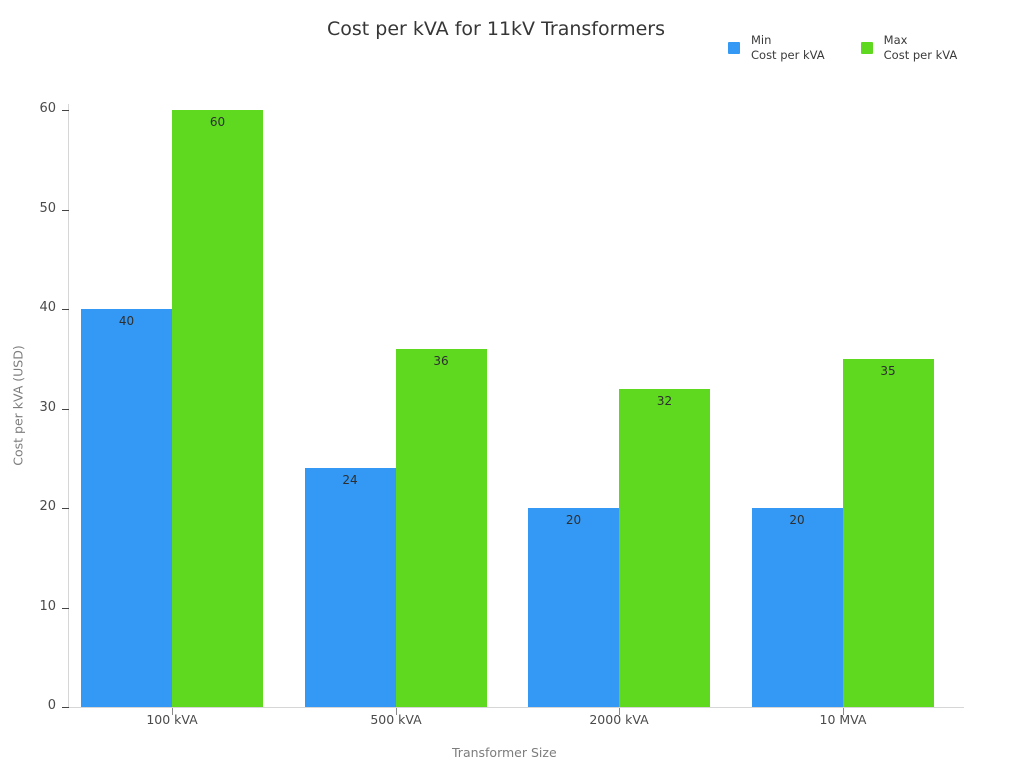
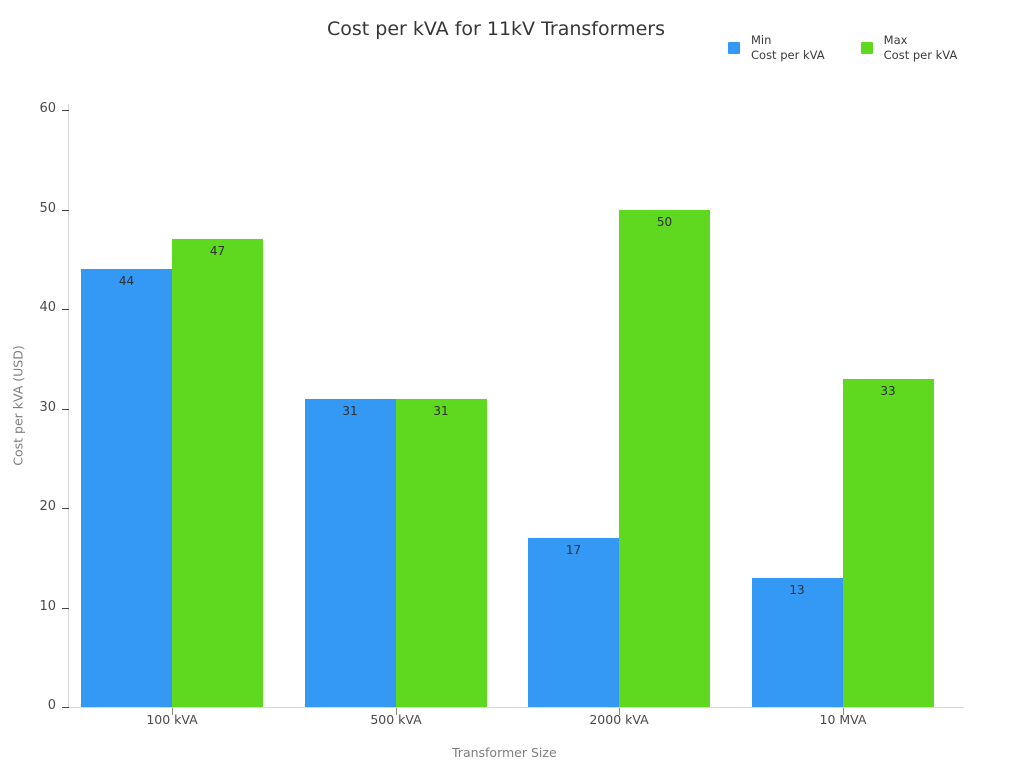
Min/100 kVA: 40 -> 44
Max/100 kVA: 60 -> 47
Min/500 kVA: 24 -> 31
Max/500 kVA: 36 -> 31
Min/2000 kVA: 20 -> 17
Max/2000 kVA: 32 -> 50
Min/10 MVA: 20 -> 13
Max/10 MVA: 35 -> 33
